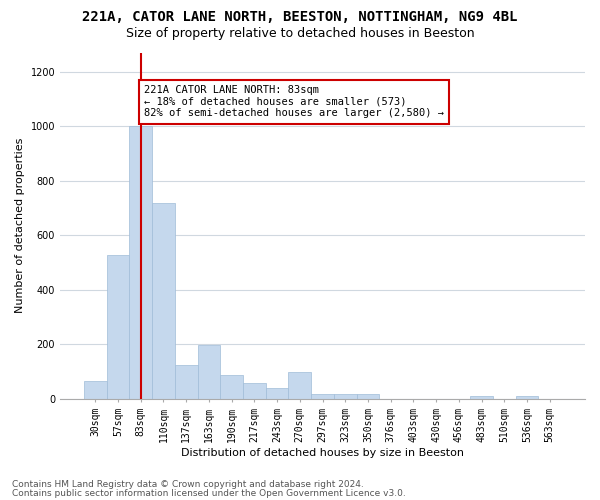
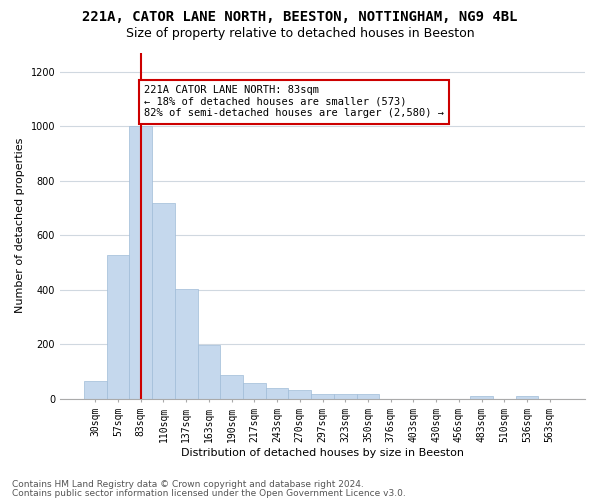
137sqm: 125 -> 405
270sqm: 100 -> 32
